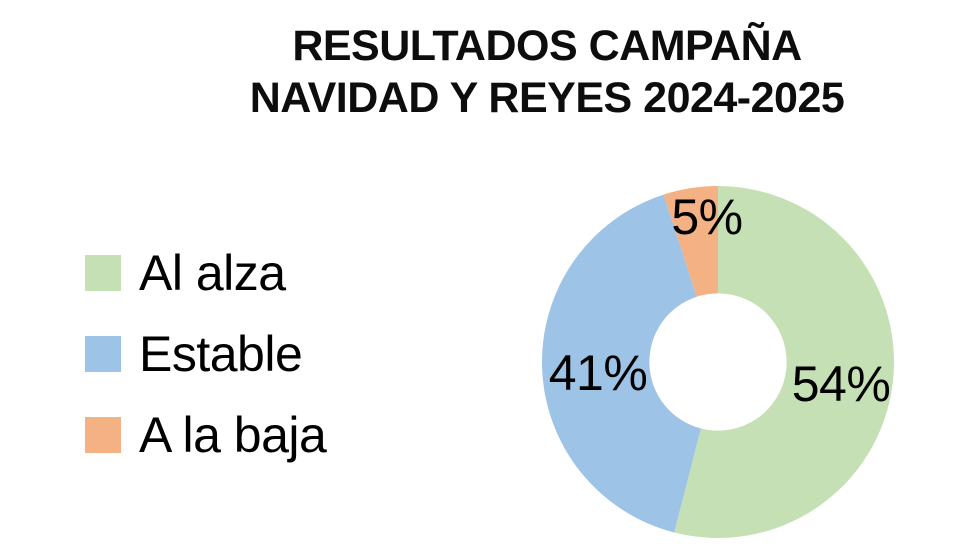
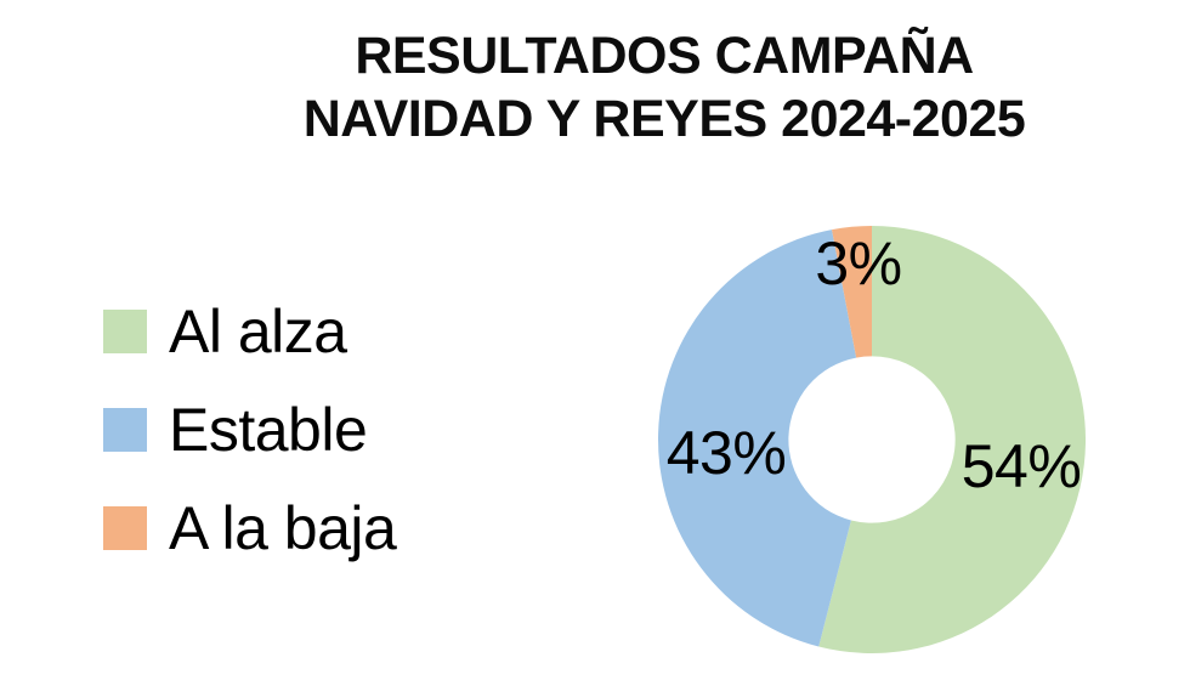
Estable: 41% -> 43%
A la baja: 5% -> 3%
